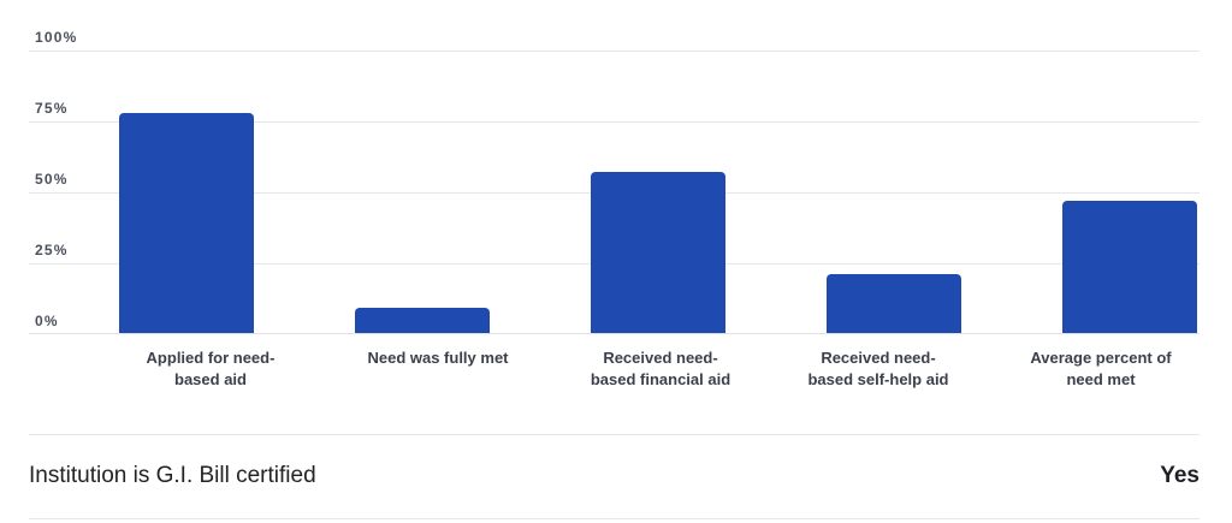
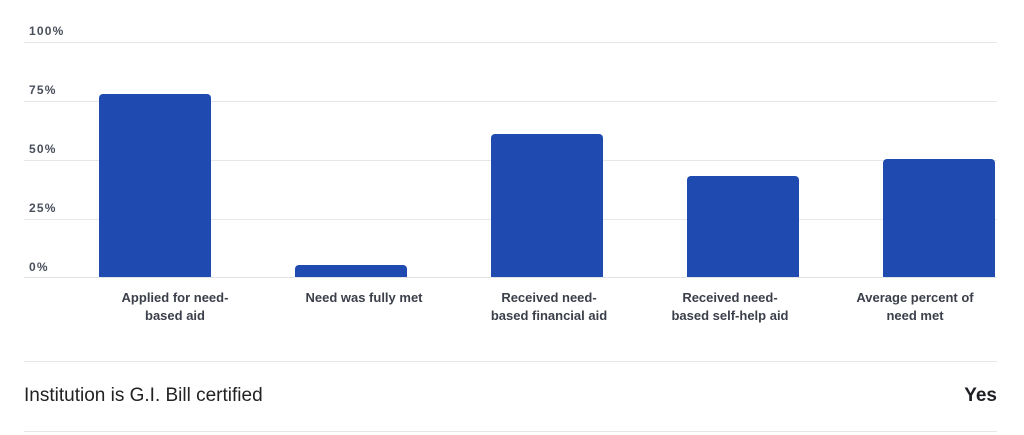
Need was fully met: 9% -> 5%
Received need-based financial aid: 57% -> 61%
Received need-based self-help aid: 21% -> 43%
Average percent of need met: 47% -> 50%
